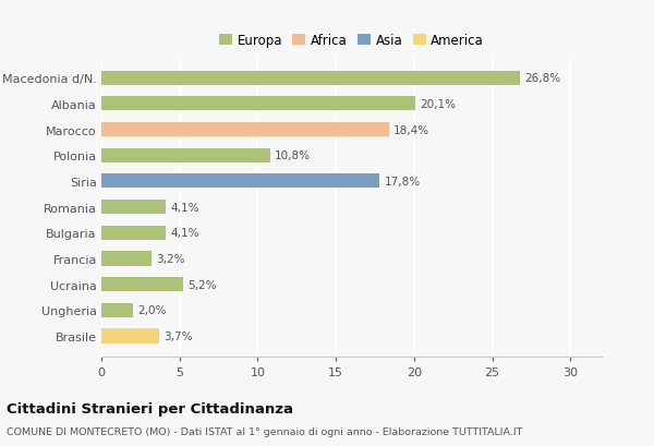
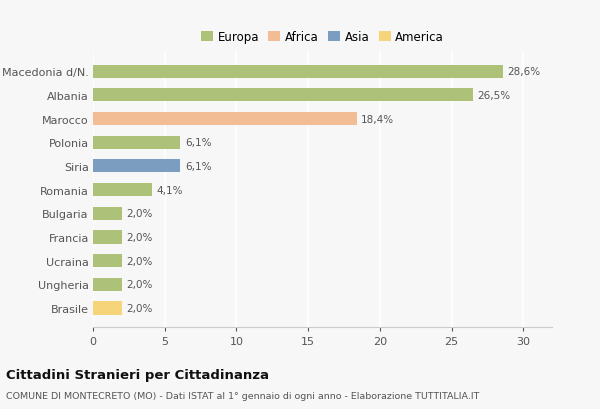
Macedonia d/N.: 26,8% -> 28,6%
Albania: 20,1% -> 26,5%
Polonia: 10,8% -> 6,1%
Siria: 17,8% -> 6,1%
Bulgaria: 4,1% -> 2,0%
Francia: 3,2% -> 2,0%
Ucraina: 5,2% -> 2,0%
Brasile: 3,7% -> 2,0%
